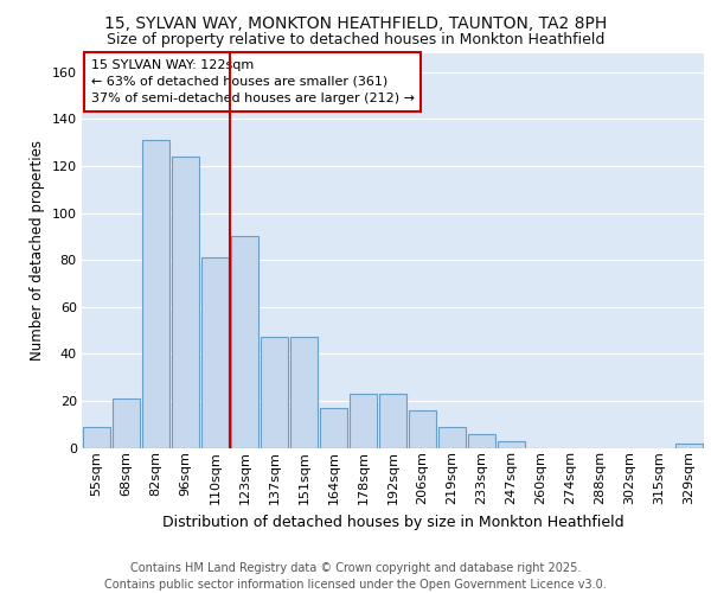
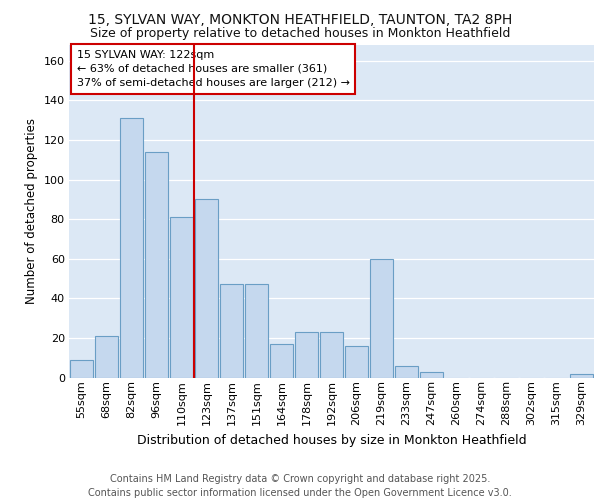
96sqm: 124 -> 114
219sqm: 9 -> 60
